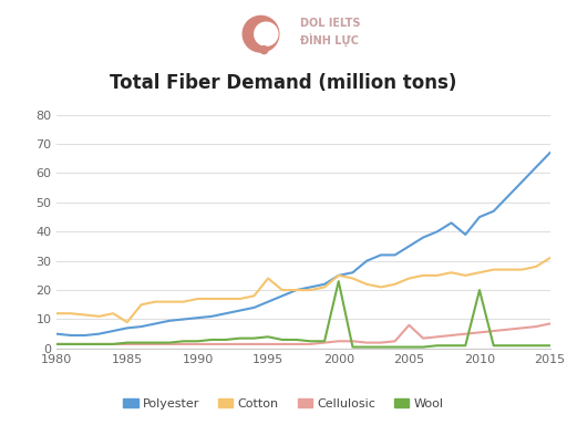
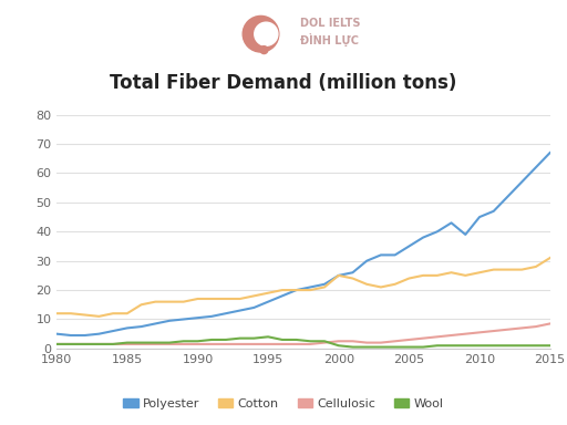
Cotton/1985: 9.0 -> 12.0
Cotton/1995: 24.0 -> 19.0
Wool/2000: 23.0 -> 1.0
Cellulosic/2005: 8.0 -> 3.0
Wool/2010: 20.0 -> 1.0
